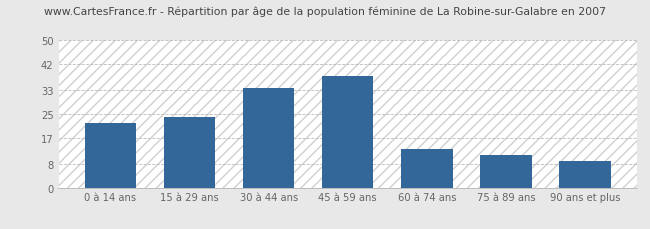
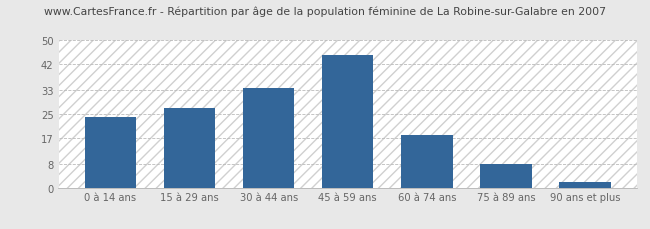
0 à 14 ans: 22 -> 24
15 à 29 ans: 24 -> 27
45 à 59 ans: 38 -> 45
60 à 74 ans: 13 -> 18
75 à 89 ans: 11 -> 8
90 ans et plus: 9 -> 2
